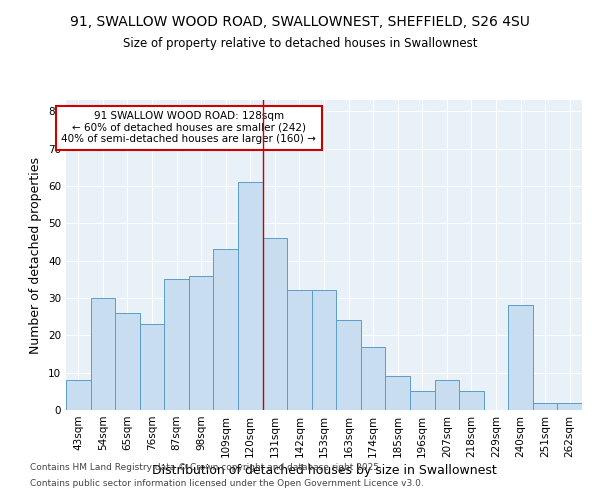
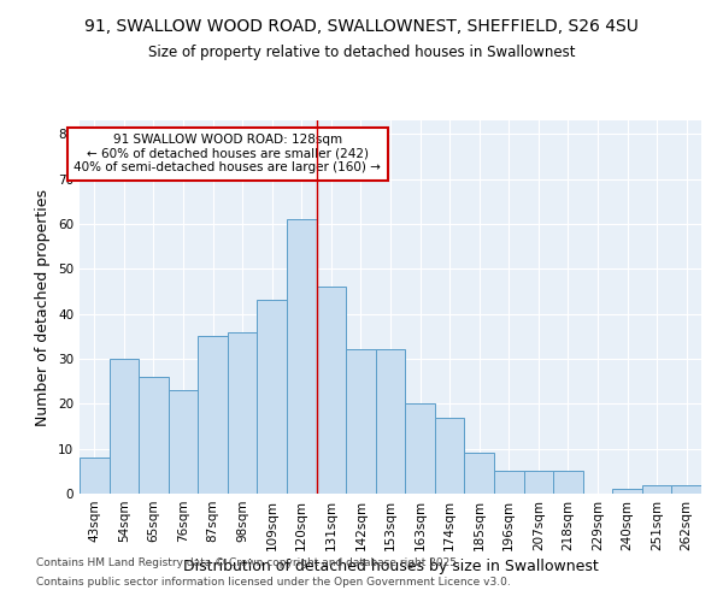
163sqm: 24 -> 20
207sqm: 8 -> 5
240sqm: 28 -> 1
